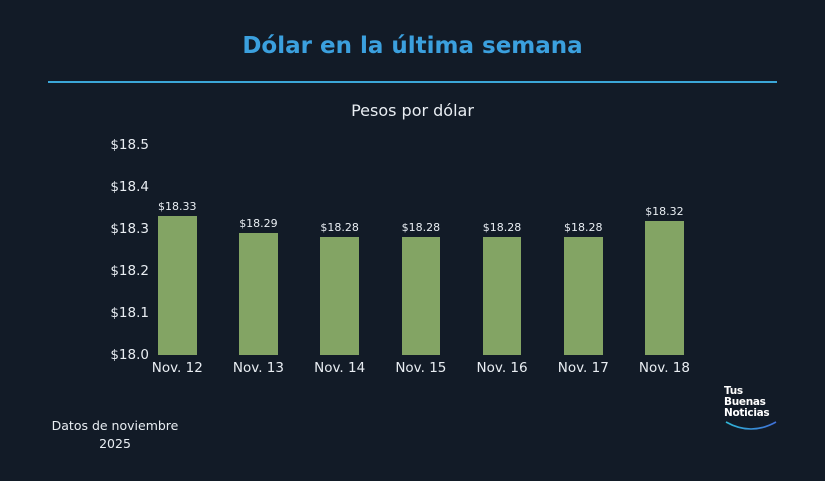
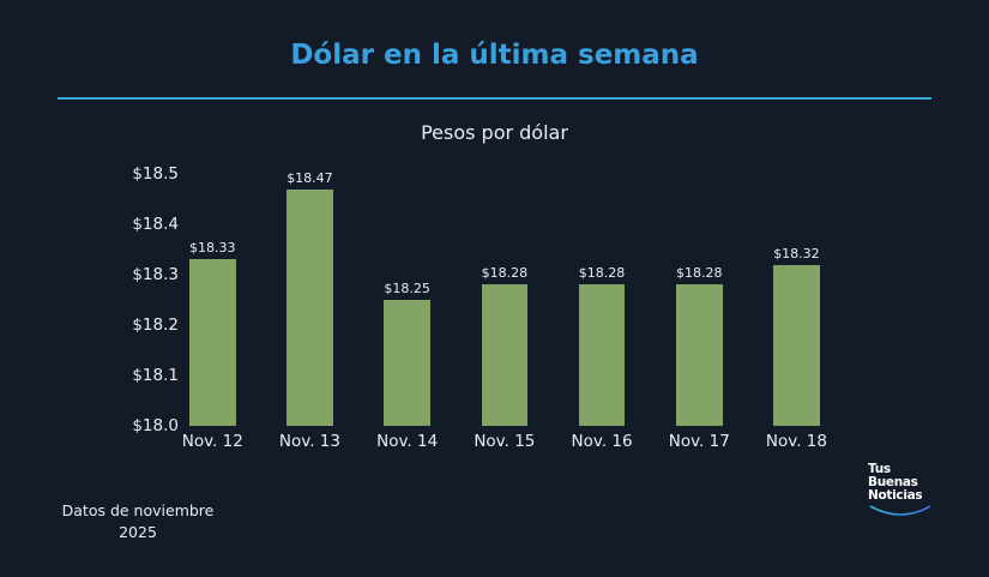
Nov. 13: $18.29 -> $18.47
Nov. 14: $18.28 -> $18.25
